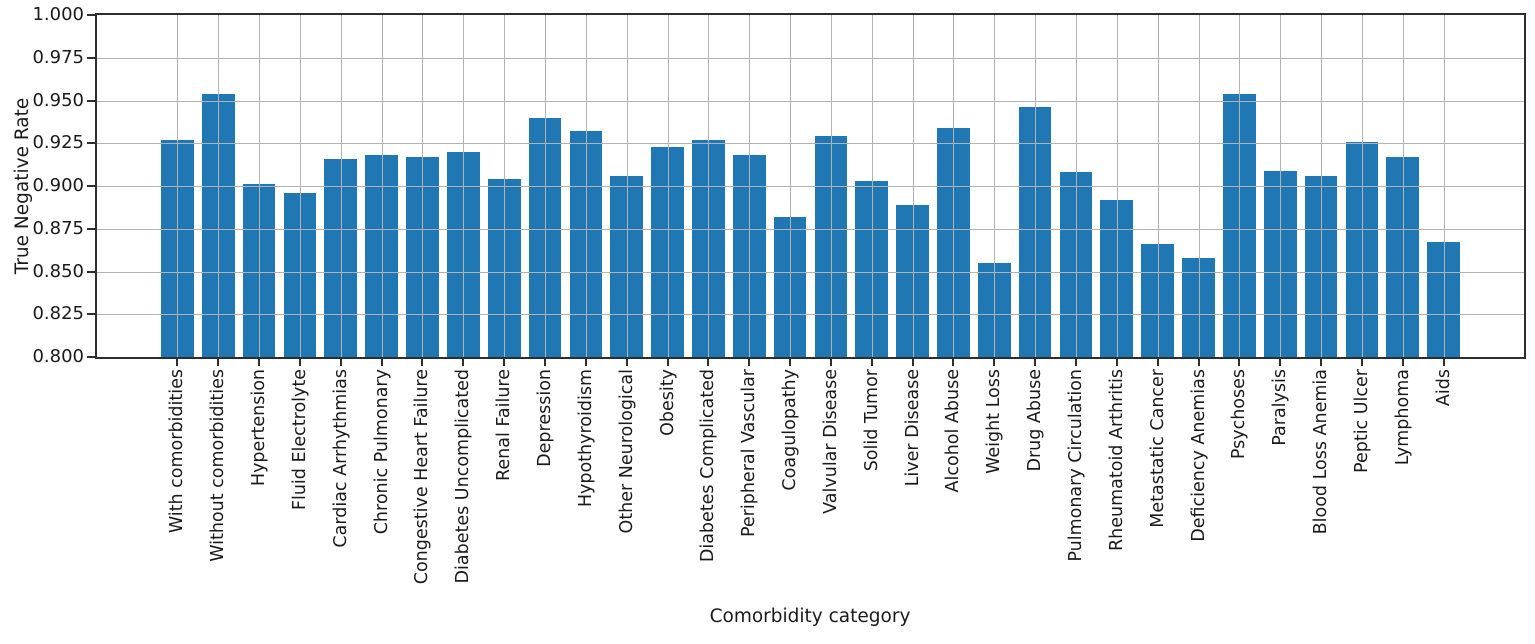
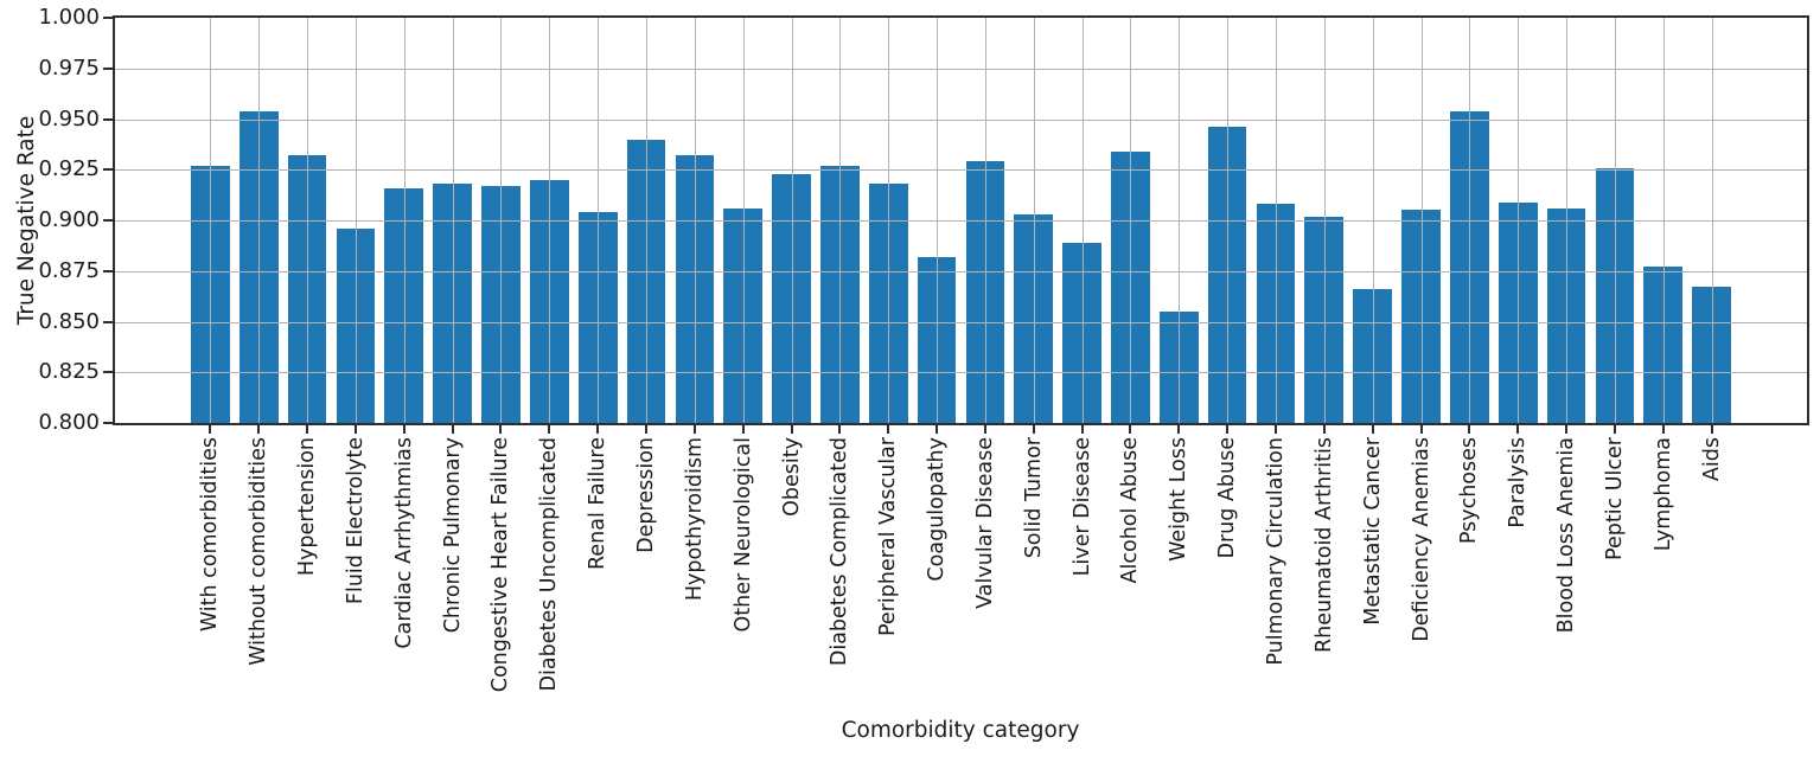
Hypertension: 0.901 -> 0.932
Rheumatoid Arthritis: 0.892 -> 0.902
Deficiency Anemias: 0.858 -> 0.905
Lymphoma: 0.917 -> 0.877
